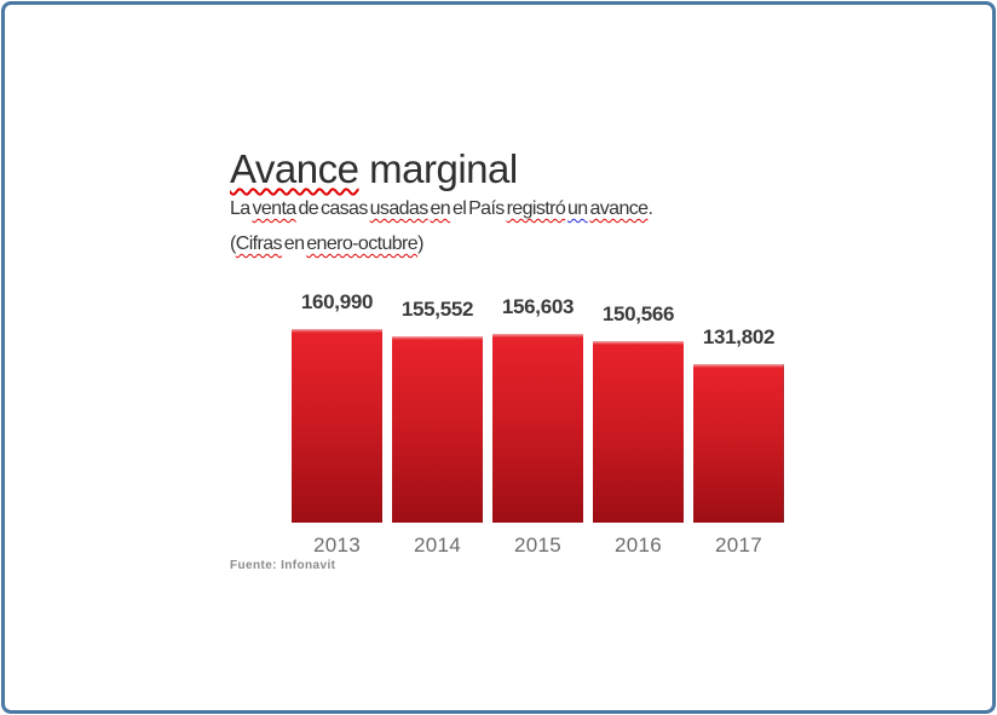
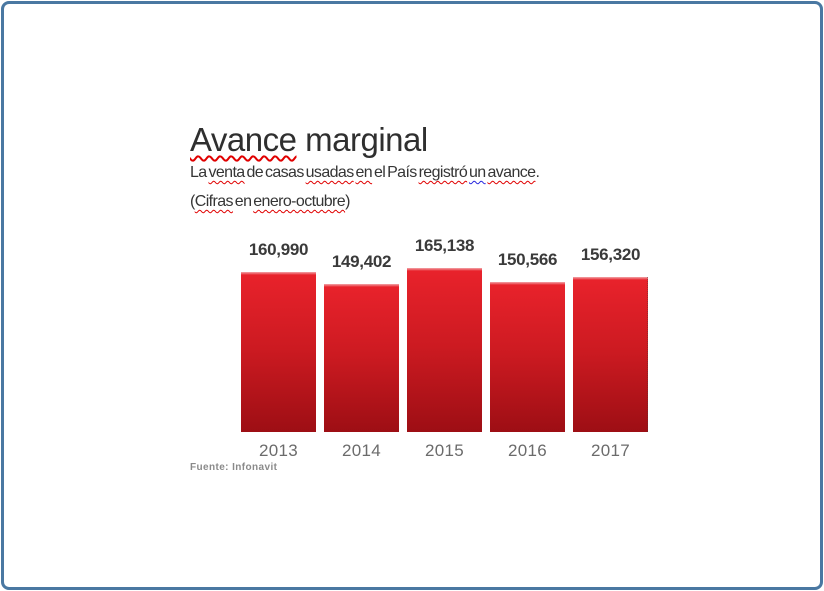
2014: 155,552 -> 149,402
2015: 156,603 -> 165,138
2017: 131,802 -> 156,320
